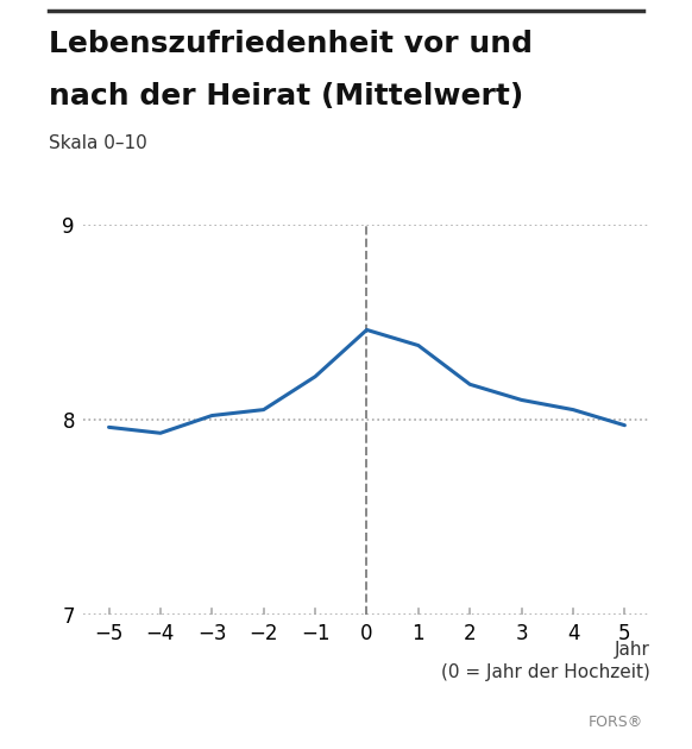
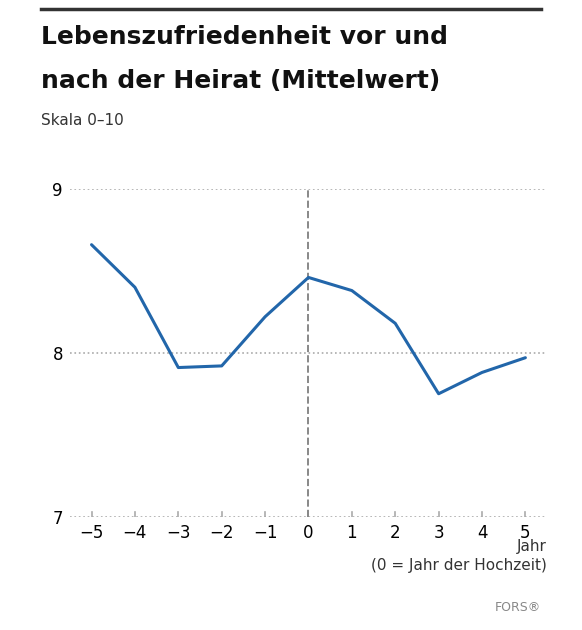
−5: 7.96 -> 8.66
−4: 7.93 -> 8.40
−3: 8.02 -> 7.91
−2: 8.05 -> 7.92
3: 8.10 -> 7.75
4: 8.05 -> 7.88
